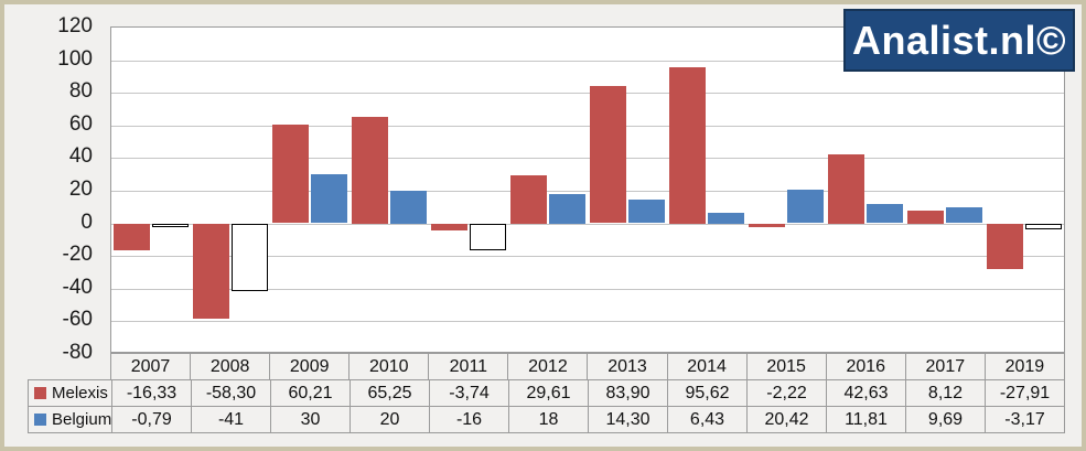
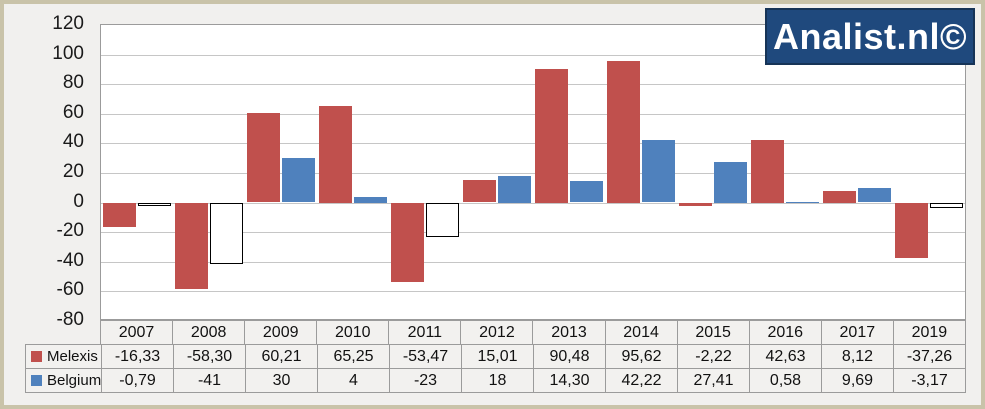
Belgium/2010: 20 -> 4
Melexis/2011: -3,74 -> -53,47
Belgium/2011: -16 -> -23
Melexis/2012: 29,61 -> 15,01
Melexis/2013: 83,90 -> 90,48
Belgium/2014: 6,43 -> 42,22
Belgium/2015: 20,42 -> 27,41
Belgium/2016: 11,81 -> 0,58
Melexis/2019: -27,91 -> -37,26
